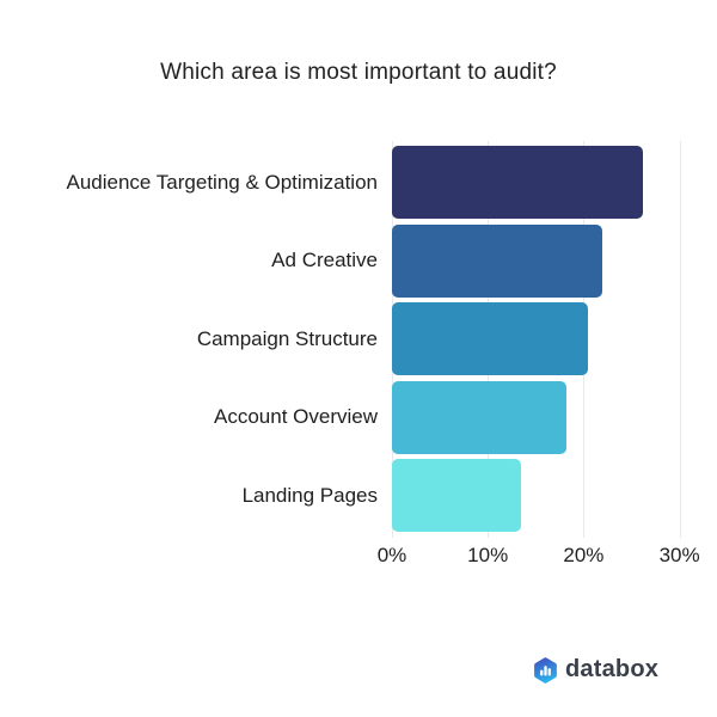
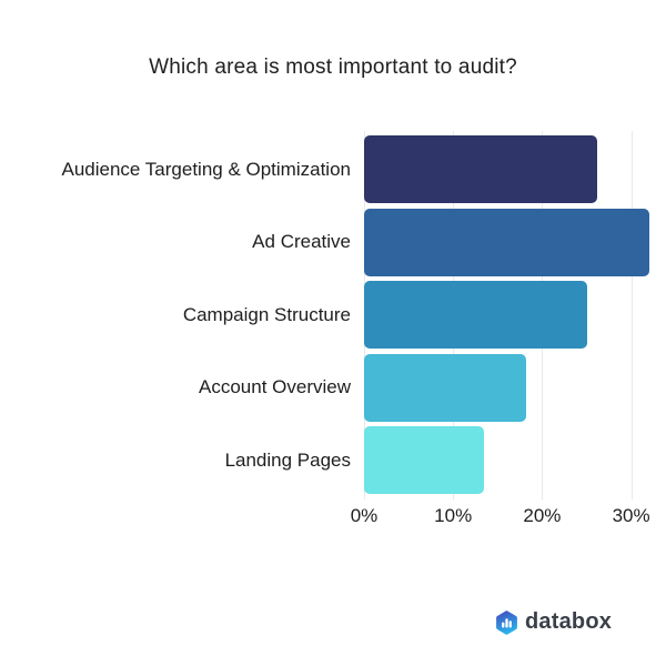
Ad Creative: 22% -> 32%
Campaign Structure: 20% -> 25%
